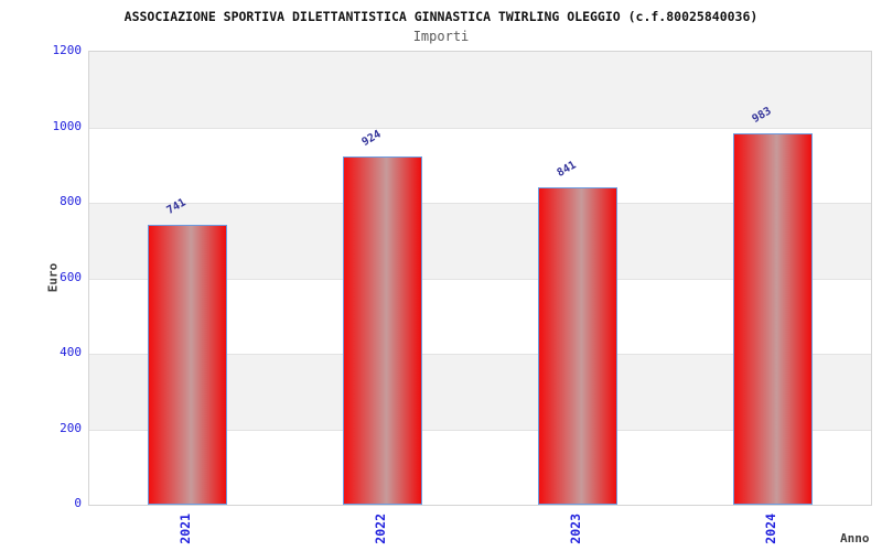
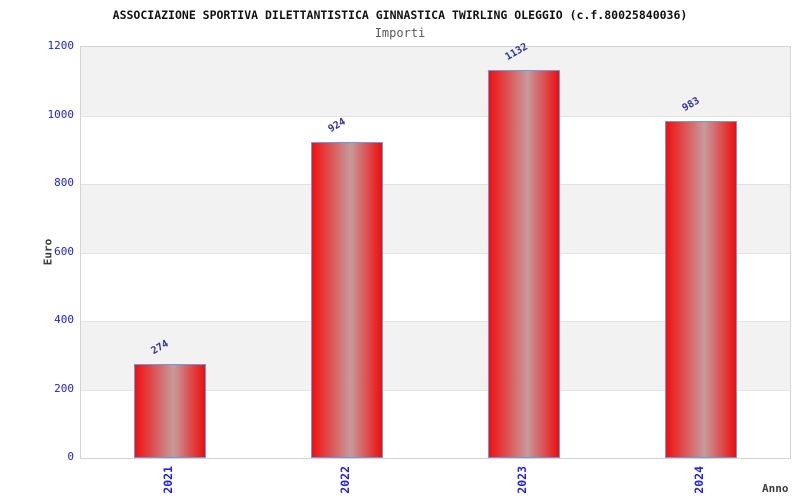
2021: 741 -> 274
2023: 841 -> 1132
